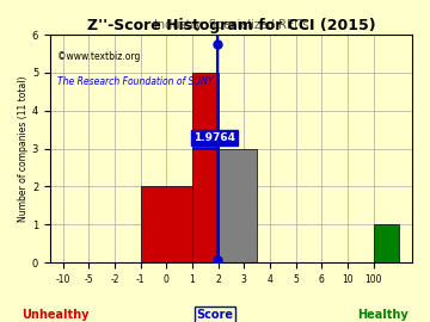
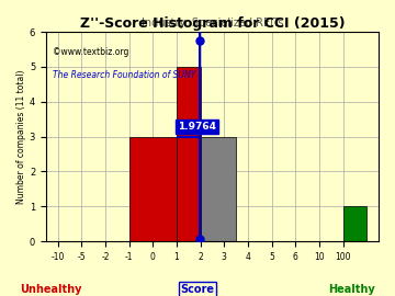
0: 2 -> 3
